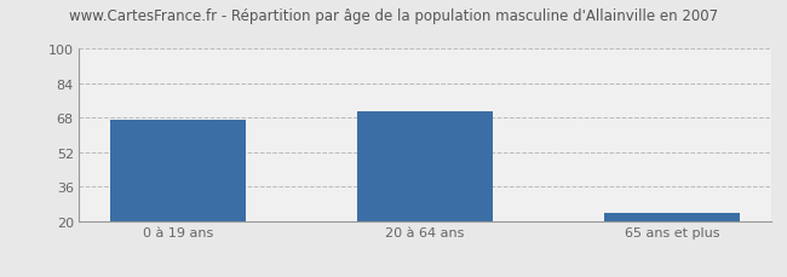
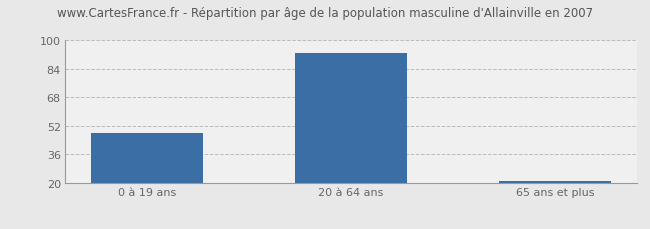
0 à 19 ans: 67 -> 48
20 à 64 ans: 71 -> 93
65 ans et plus: 24 -> 21
